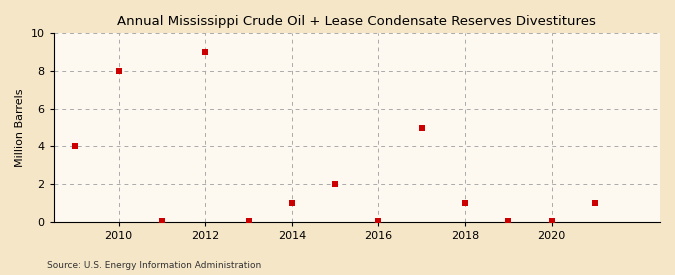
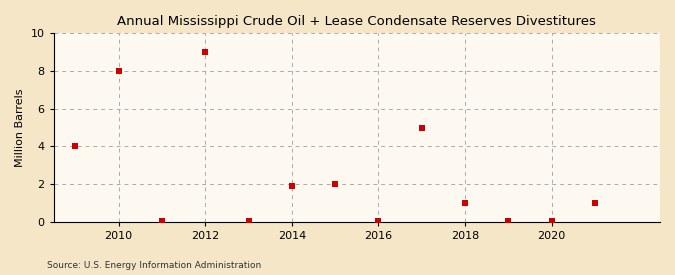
2014: 1.0 -> 1.9
